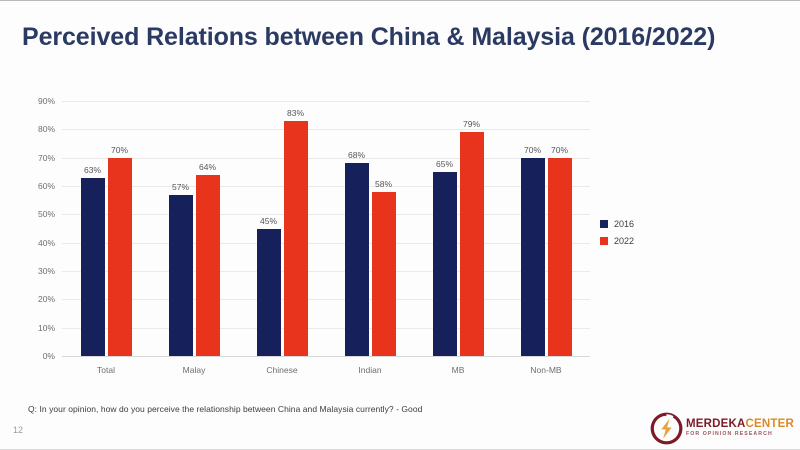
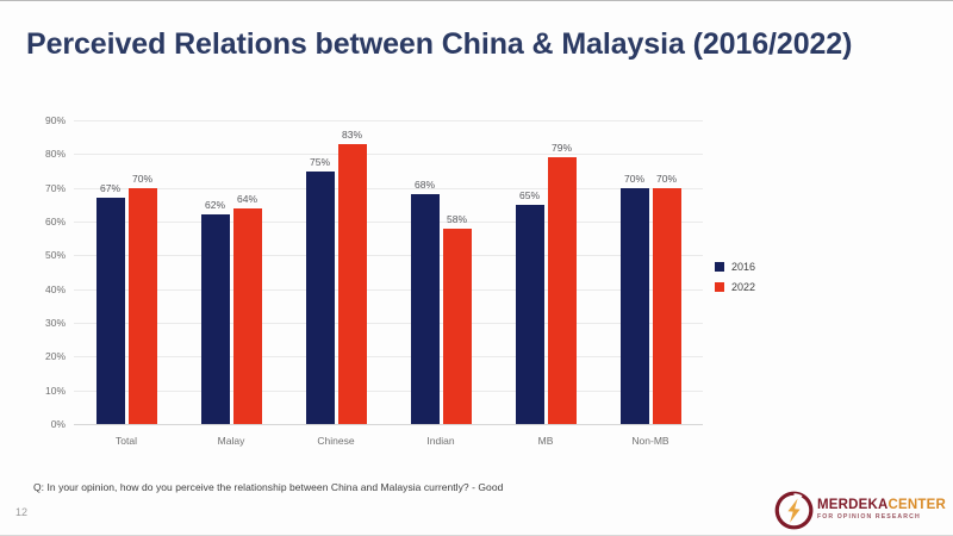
2016/Total: 63% -> 67%
2016/Malay: 57% -> 62%
2016/Chinese: 45% -> 75%
